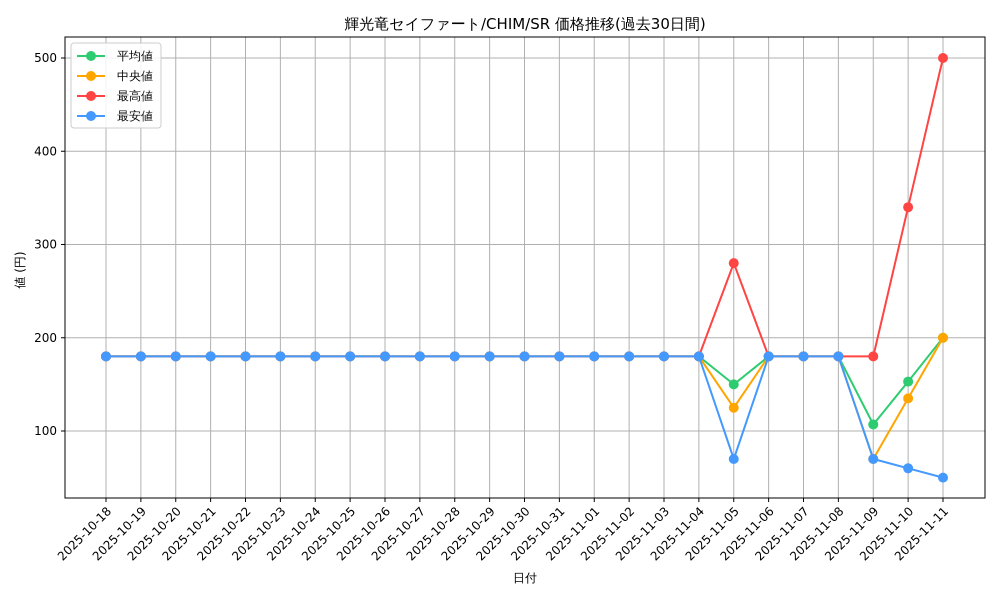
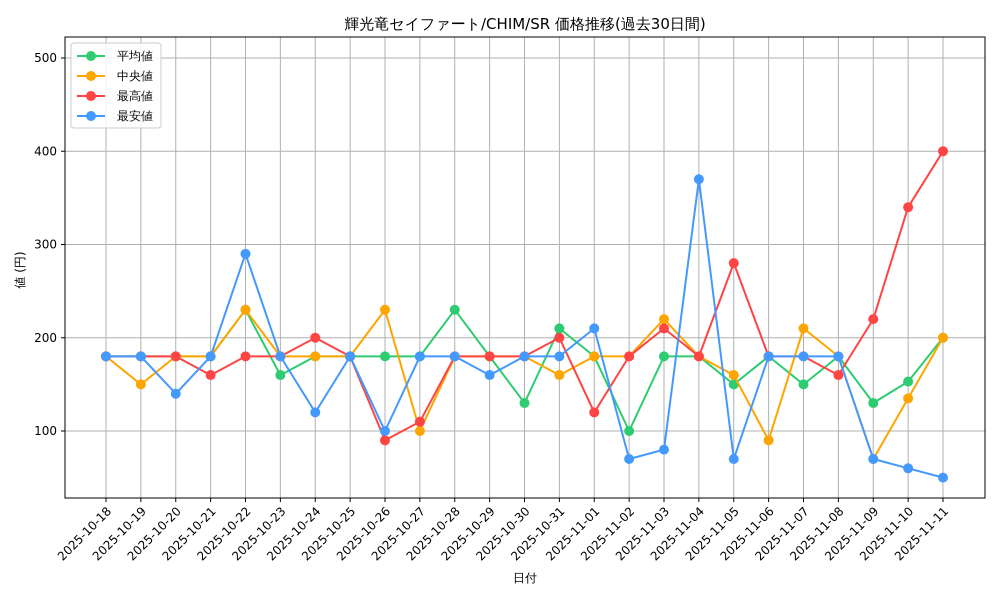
中央値/2025-10-19: 180 -> 150
最安値/2025-10-20: 180 -> 140
最高値/2025-10-21: 180 -> 160
平均値/2025-10-22: 180 -> 230
中央値/2025-10-22: 180 -> 230
最安値/2025-10-22: 180 -> 290
平均値/2025-10-23: 180 -> 160
最高値/2025-10-24: 180 -> 200
最安値/2025-10-24: 180 -> 120
中央値/2025-10-26: 180 -> 230
最高値/2025-10-26: 180 -> 90
最安値/2025-10-26: 180 -> 100
中央値/2025-10-27: 180 -> 100
最高値/2025-10-27: 180 -> 110
平均値/2025-10-28: 180 -> 230
最安値/2025-10-29: 180 -> 160
平均値/2025-10-30: 180 -> 130
平均値/2025-10-31: 180 -> 210
中央値/2025-10-31: 180 -> 160
最高値/2025-10-31: 180 -> 200
最高値/2025-11-01: 180 -> 120
最安値/2025-11-01: 180 -> 210
平均値/2025-11-02: 180 -> 100
最安値/2025-11-02: 180 -> 70
中央値/2025-11-03: 180 -> 220
最高値/2025-11-03: 180 -> 210
最安値/2025-11-03: 180 -> 80
最安値/2025-11-04: 180 -> 370
中央値/2025-11-05: 120 -> 160
中央値/2025-11-06: 180 -> 90
平均値/2025-11-07: 180 -> 150
中央値/2025-11-07: 180 -> 210
最高値/2025-11-08: 180 -> 160
平均値/2025-11-09: 110 -> 130
最高値/2025-11-09: 180 -> 220
最高値/2025-11-11: 500 -> 400
